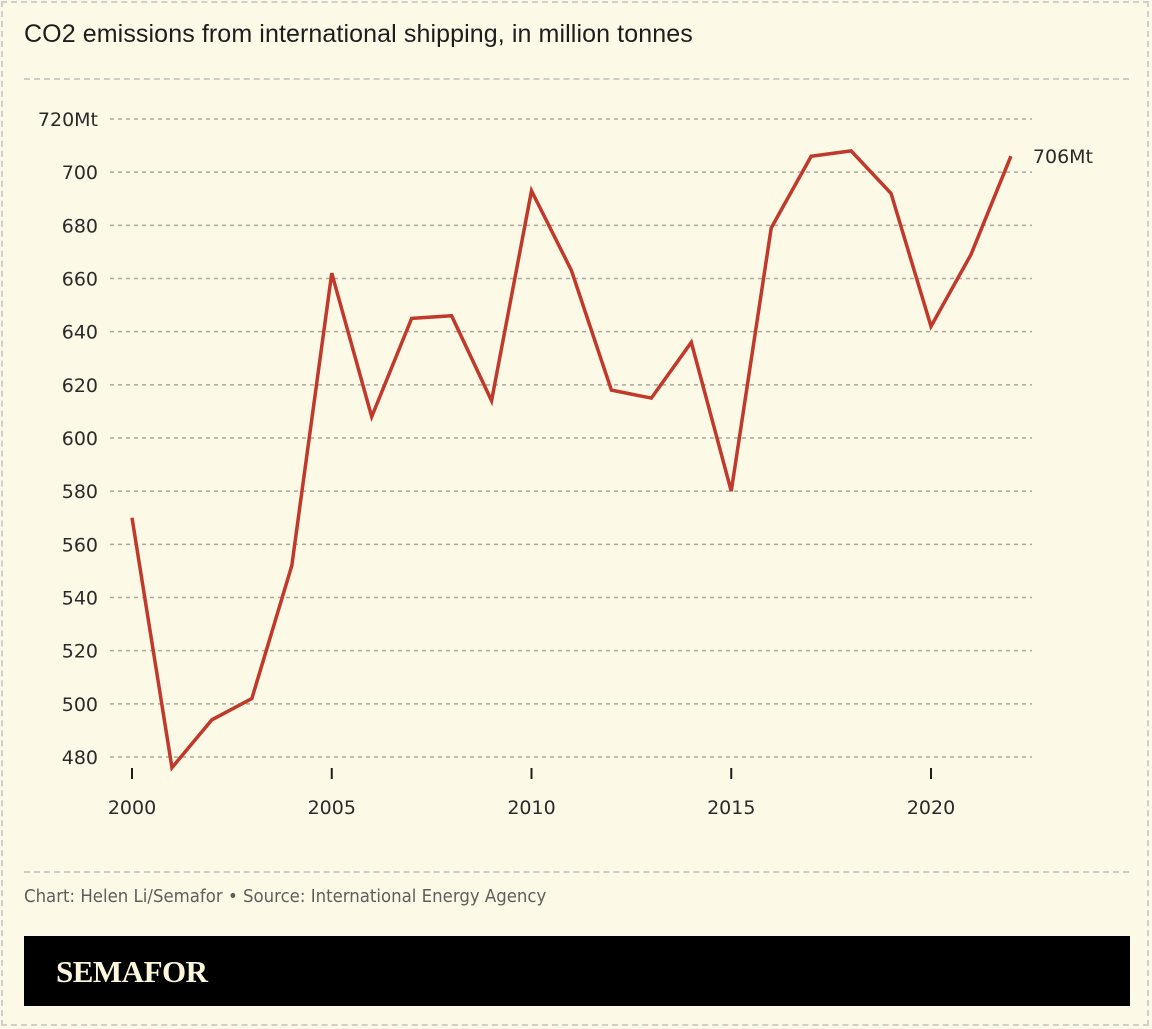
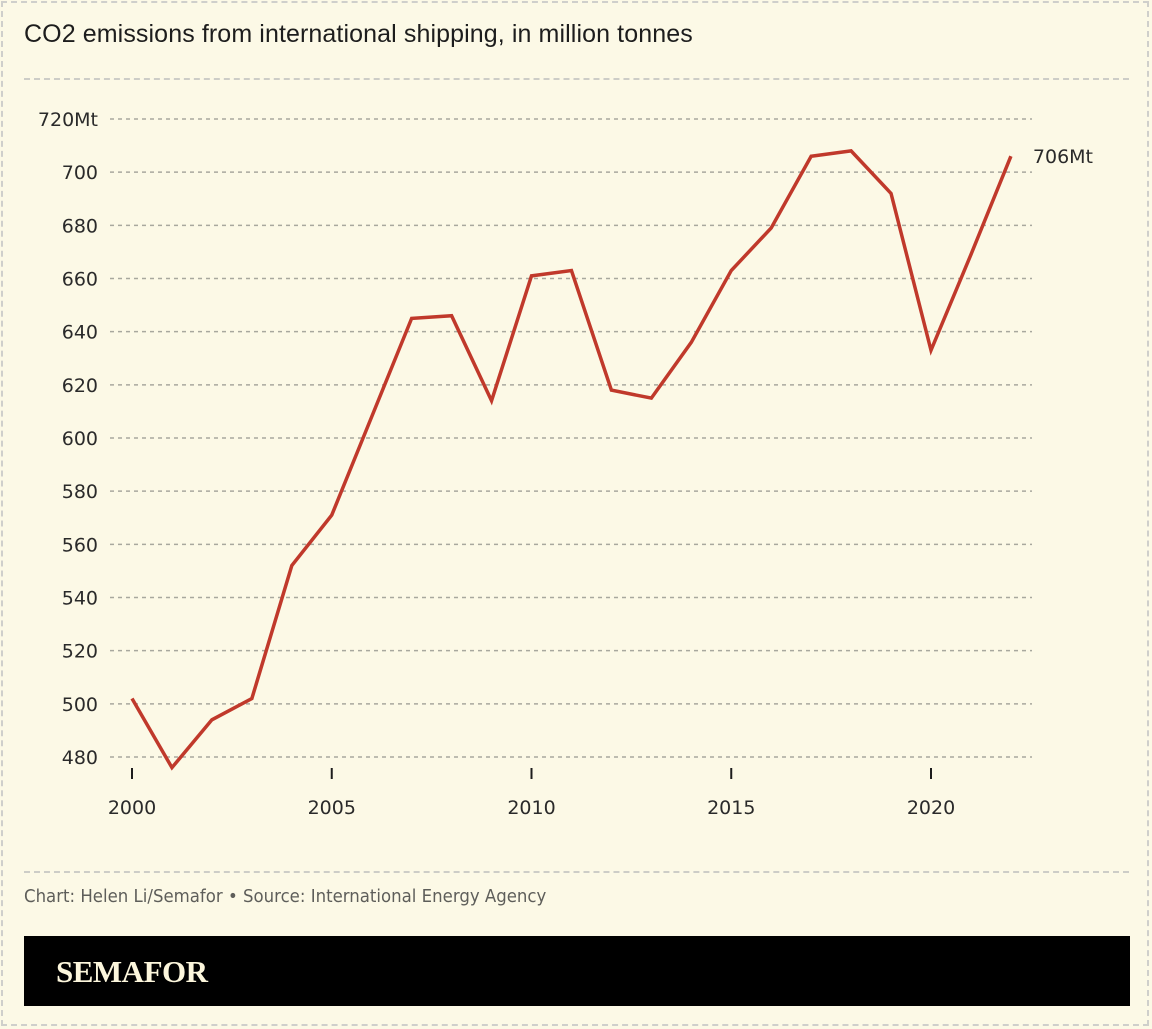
2000: 570 -> 502
2005: 662 -> 571
2010: 693 -> 661
2015: 580 -> 663
2020: 642 -> 633
